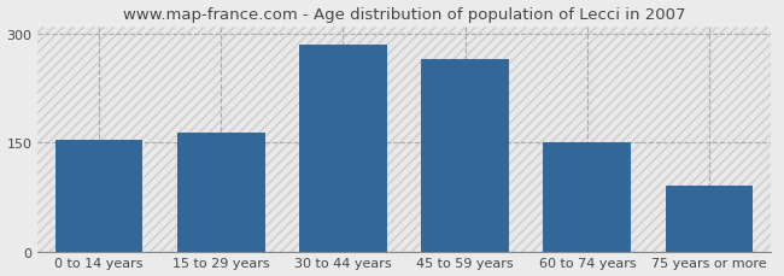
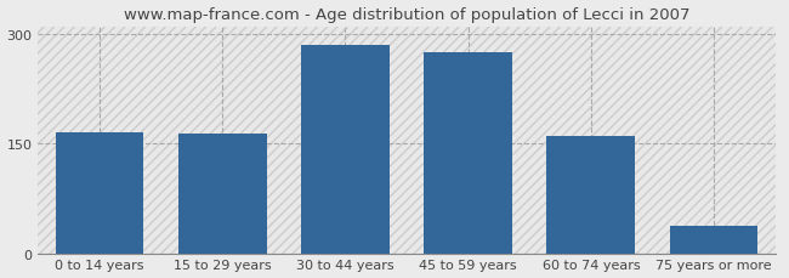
0 to 14 years: 154 -> 165
45 to 59 years: 264 -> 275
60 to 74 years: 150 -> 160
75 years or more: 90 -> 37
